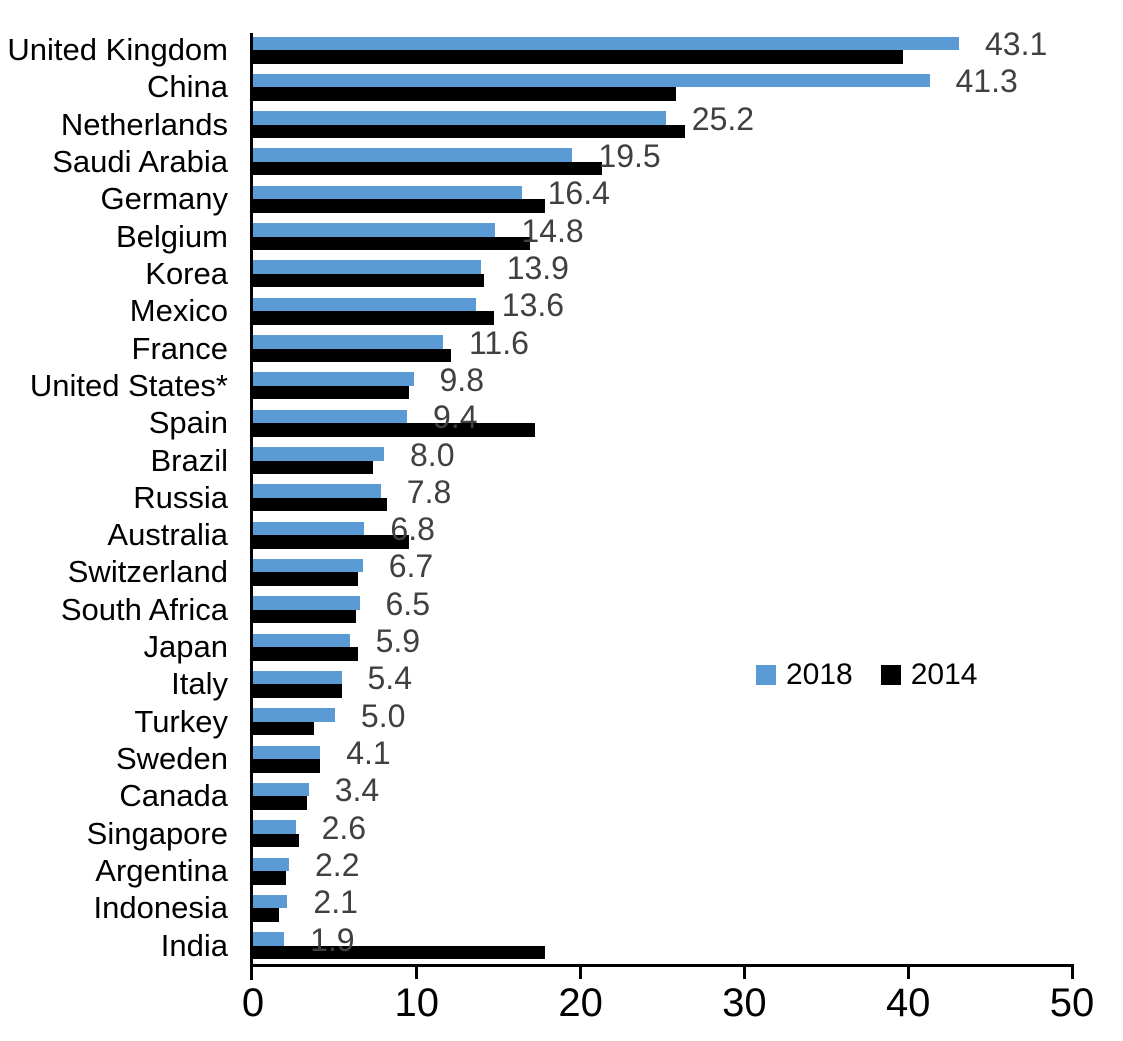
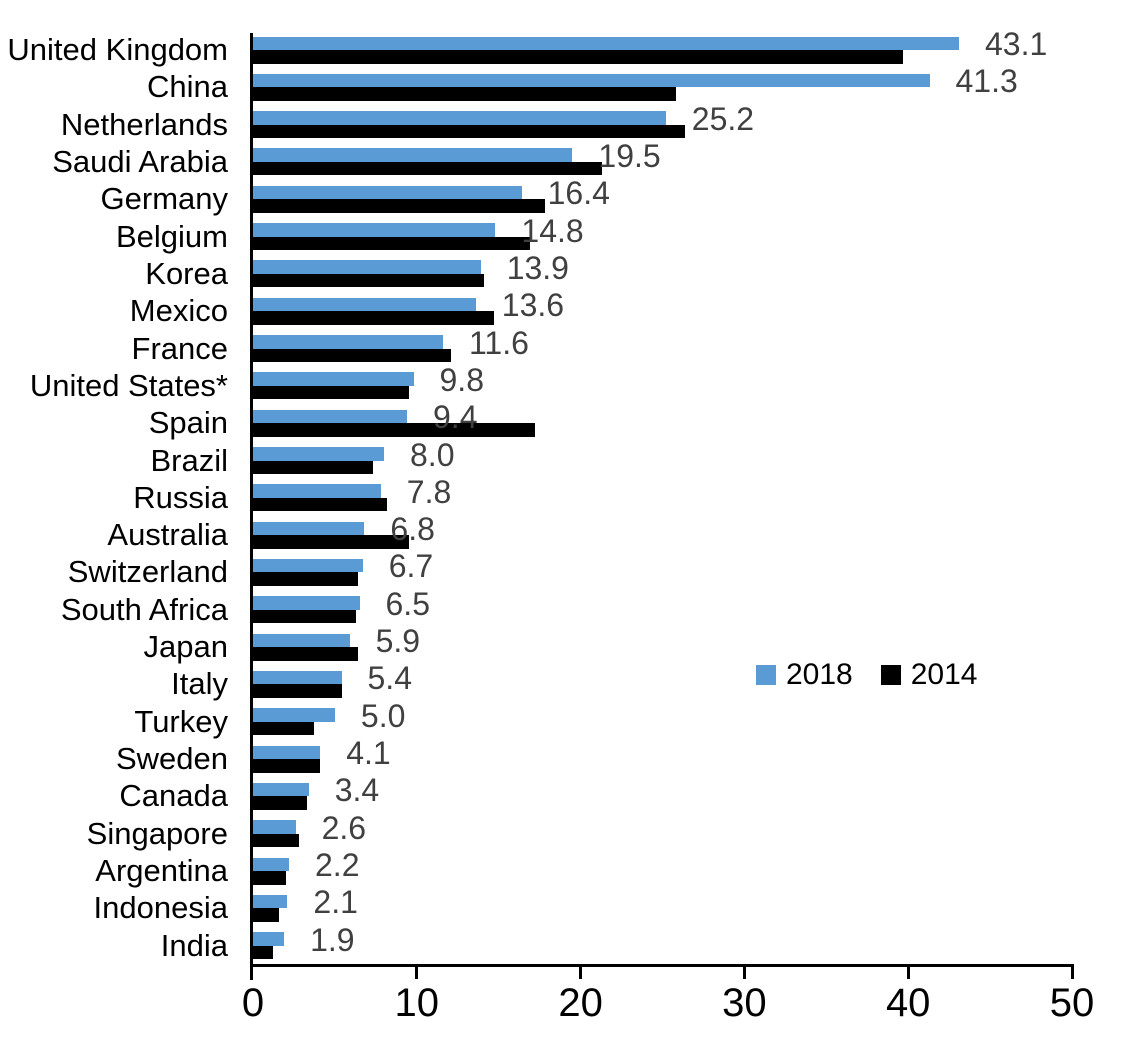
2014/India: 17.8 -> 1.2
